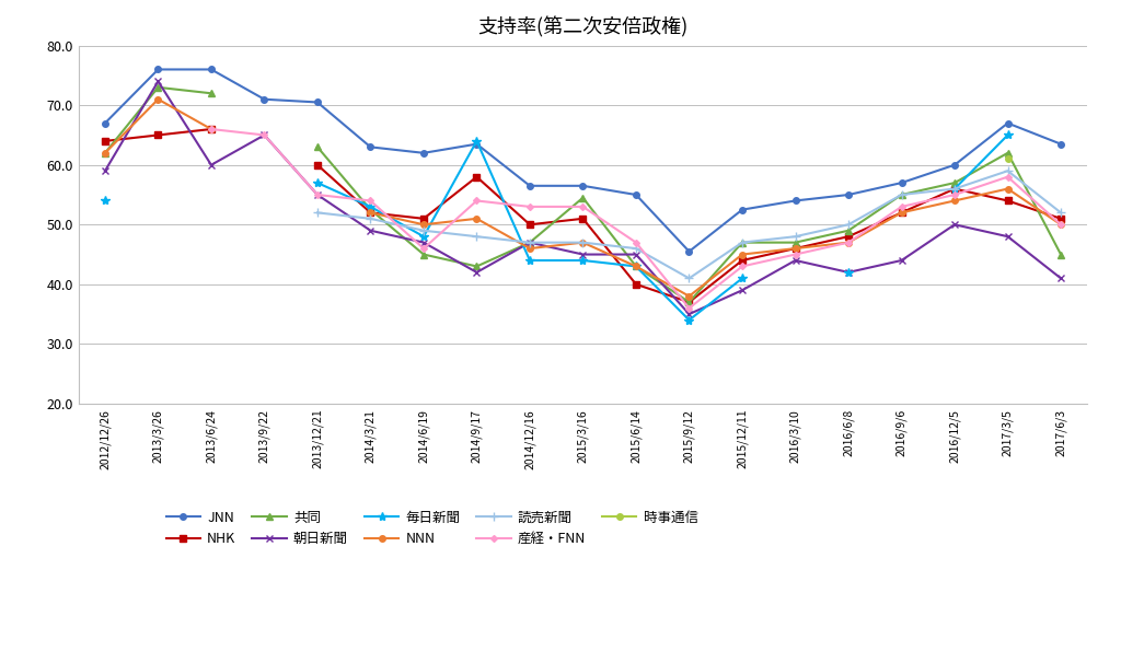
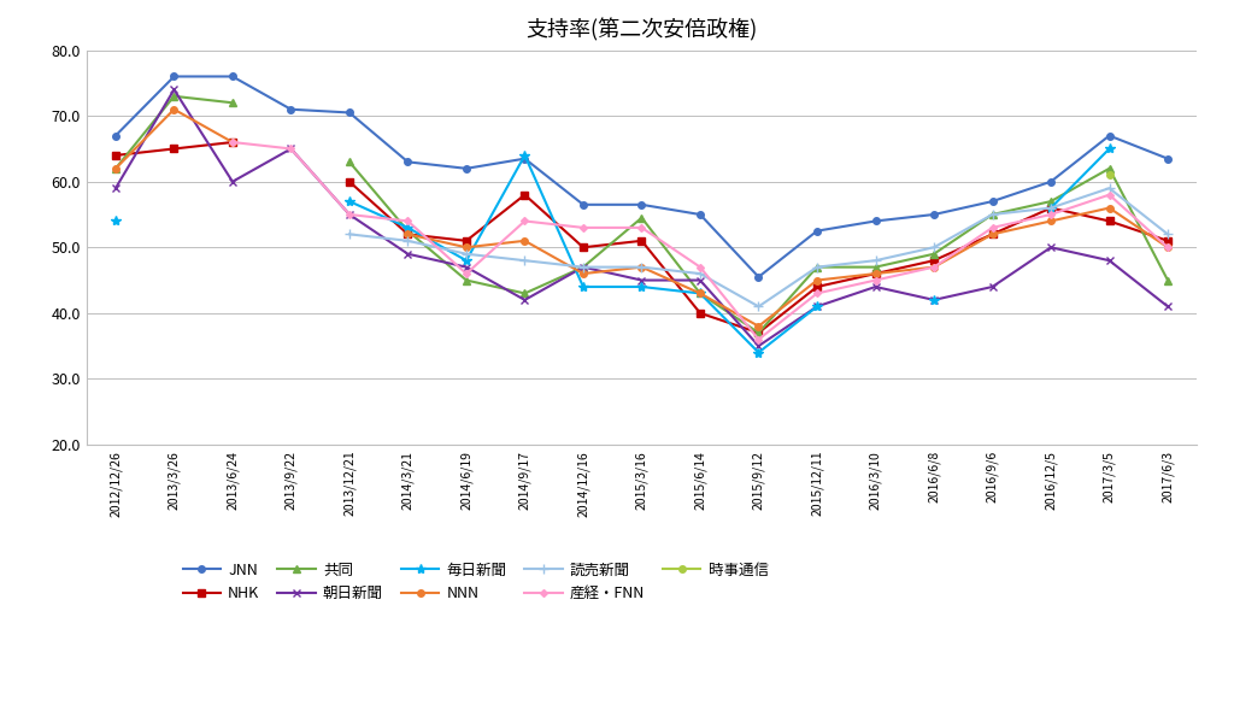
朝日新聞/2015/12/11: 39 -> 41
